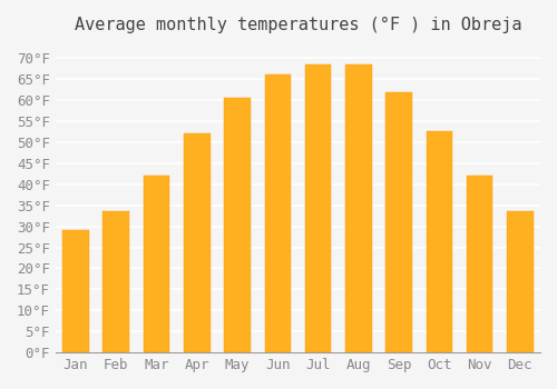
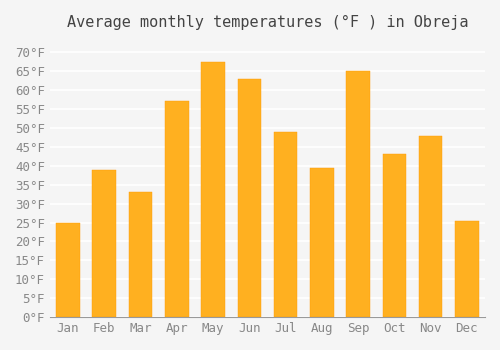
Jan: 29.0°F -> 25.0°F
Feb: 33.5°F -> 39.0°F
Mar: 42.0°F -> 33.0°F
Apr: 52.0°F -> 57.0°F
May: 60.5°F -> 67.5°F
Jun: 66.0°F -> 63.0°F
Jul: 68.5°F -> 49.0°F
Aug: 68.5°F -> 39.5°F
Sep: 62.0°F -> 65.0°F
Oct: 52.5°F -> 43.0°F
Nov: 42.0°F -> 48.0°F
Dec: 33.5°F -> 25.5°F
